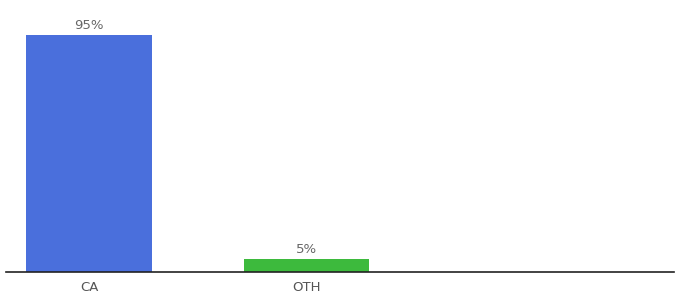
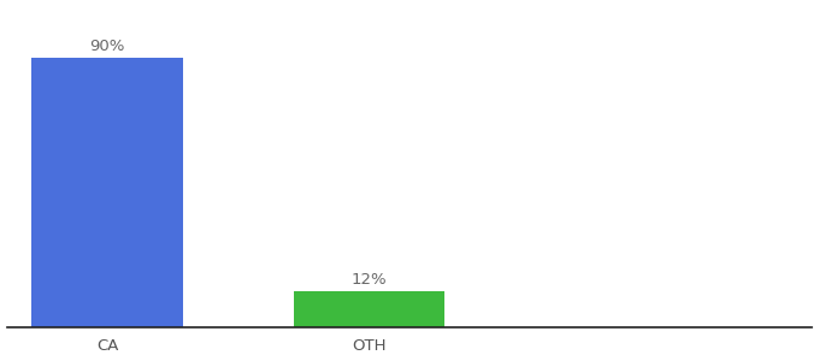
CA: 95% -> 90%
OTH: 5% -> 12%
